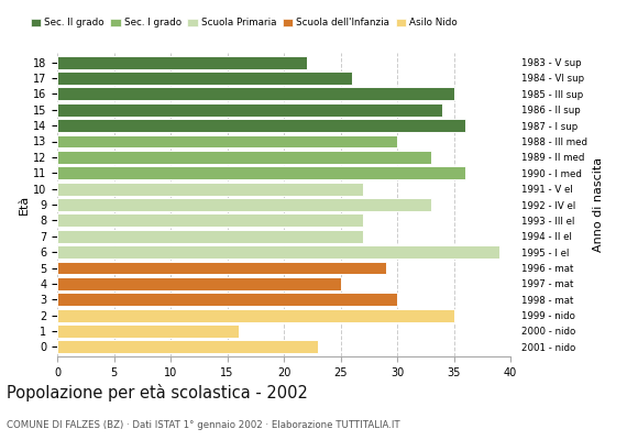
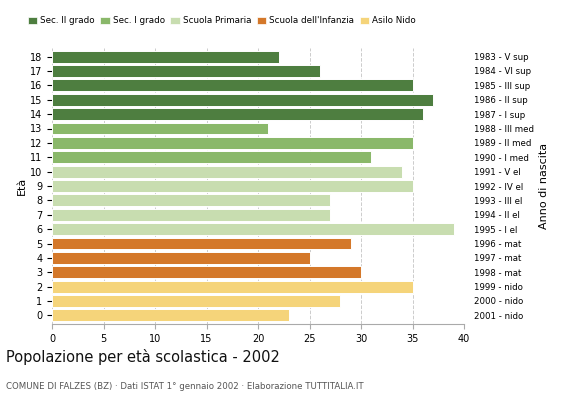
15: 34 -> 37
13: 30 -> 21
12: 33 -> 35
11: 36 -> 31
10: 27 -> 34
9: 33 -> 35
1: 16 -> 28
